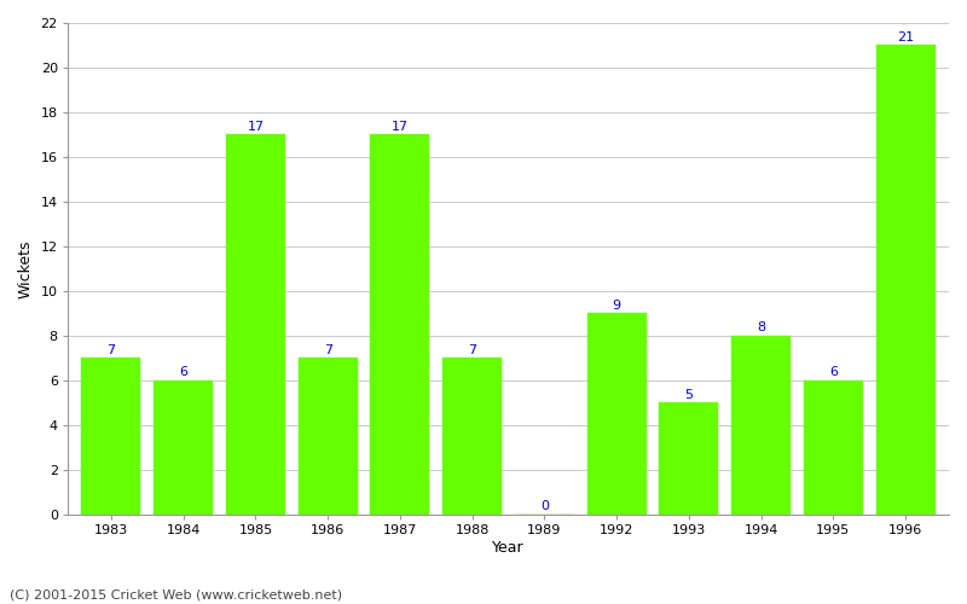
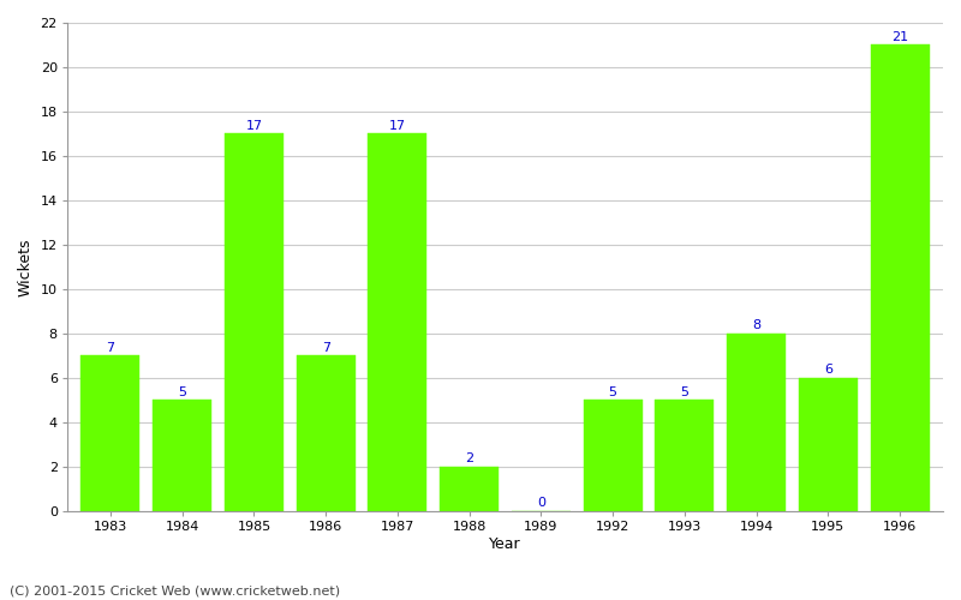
1984: 6 -> 5
1988: 7 -> 2
1992: 9 -> 5
